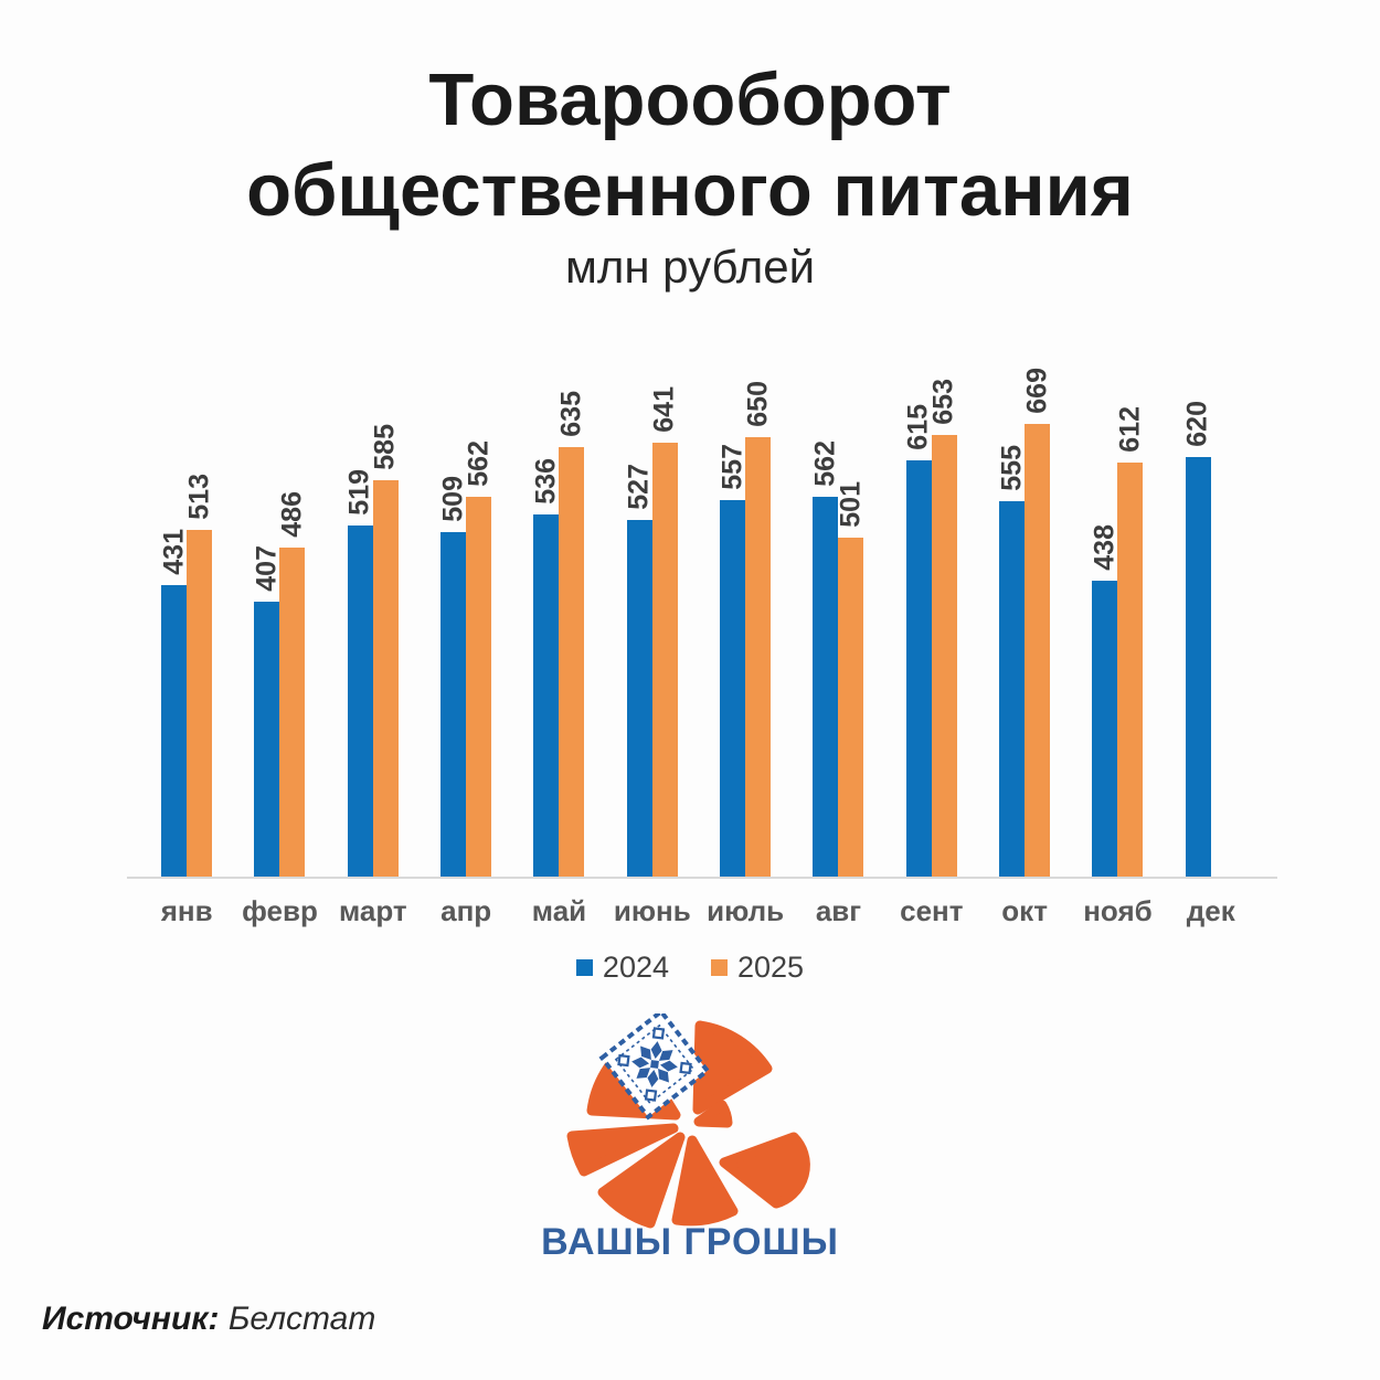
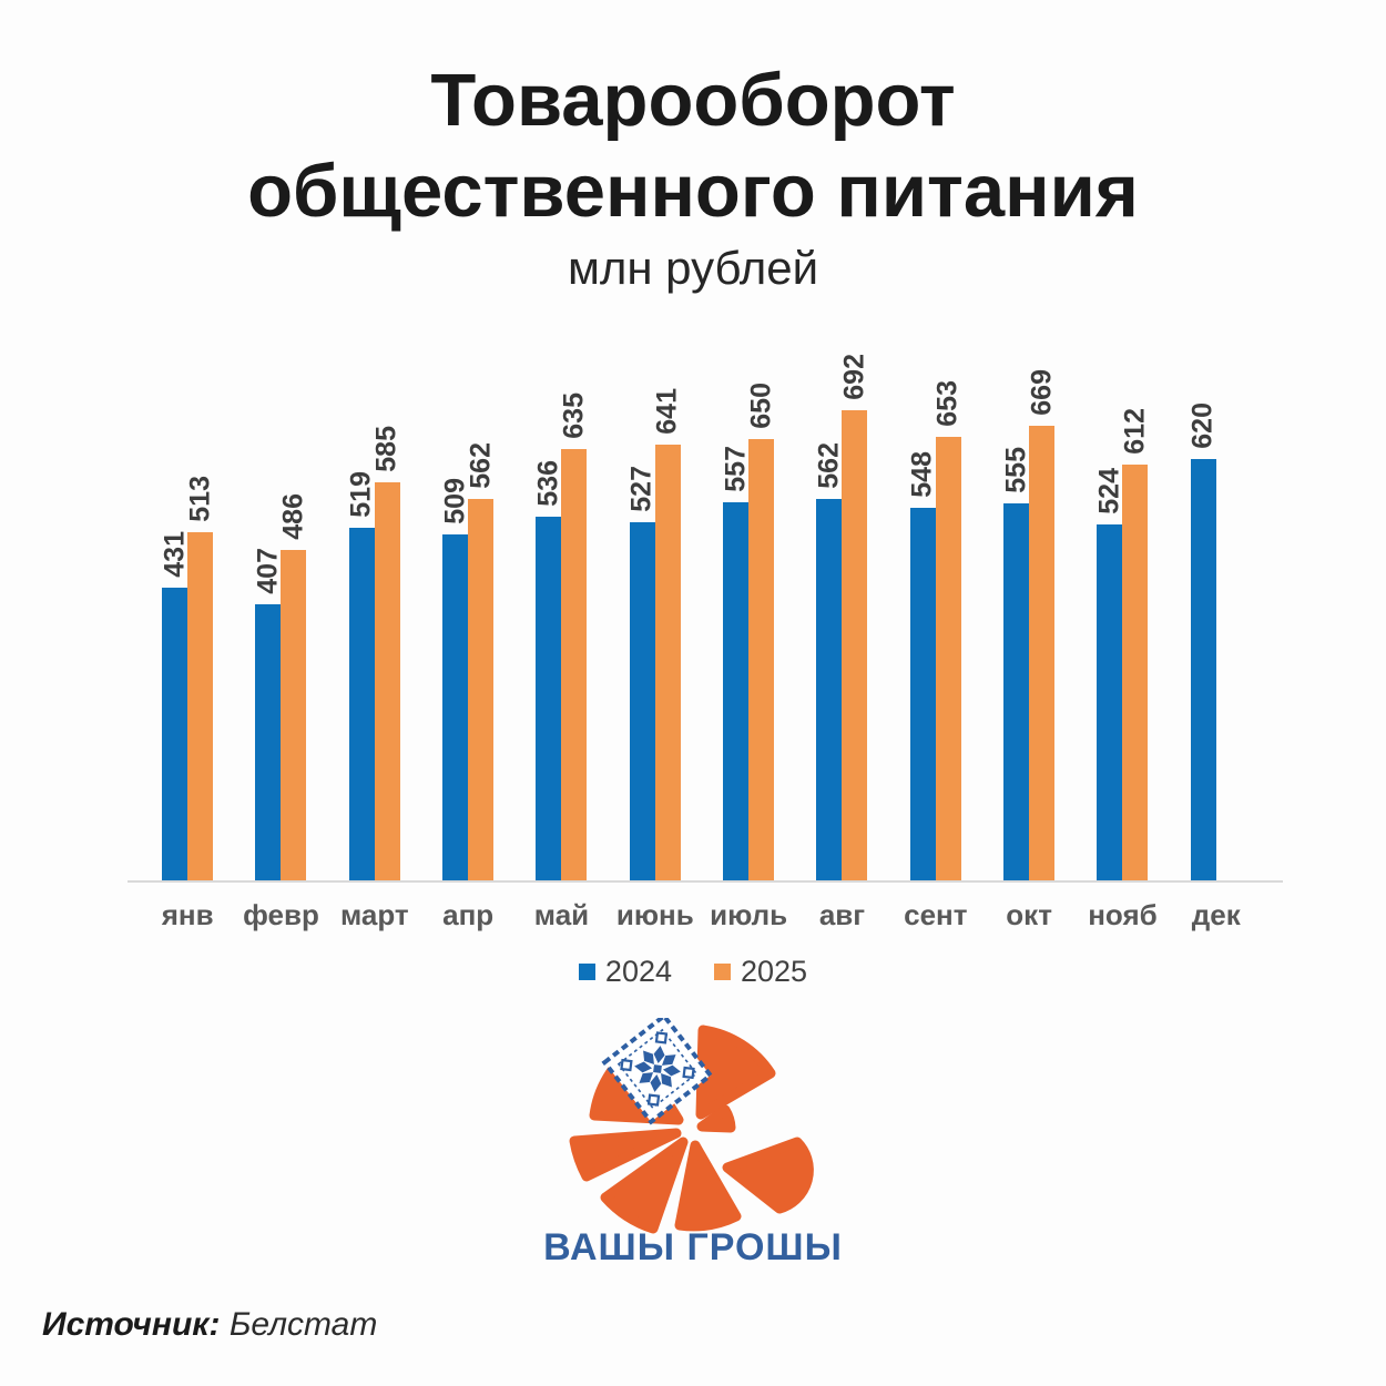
2025/авг: 501 -> 692
2024/сент: 615 -> 548
2024/нояб: 438 -> 524
